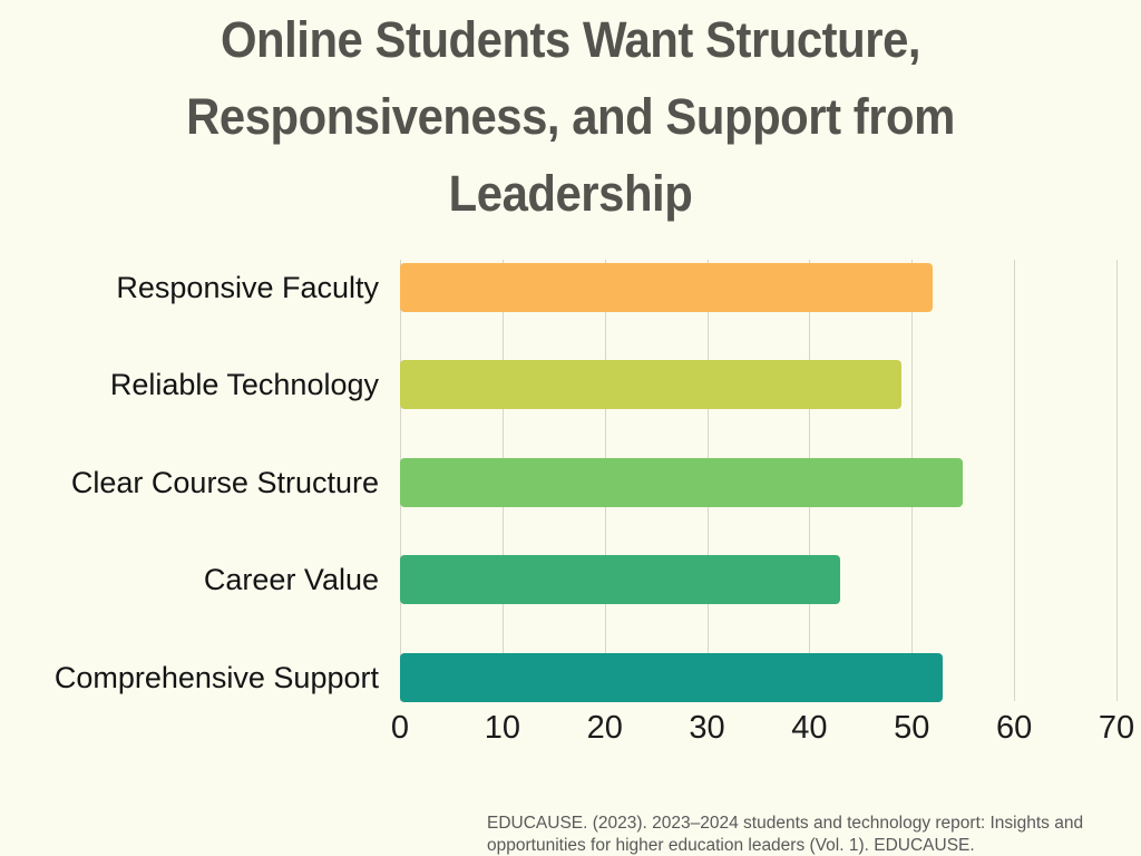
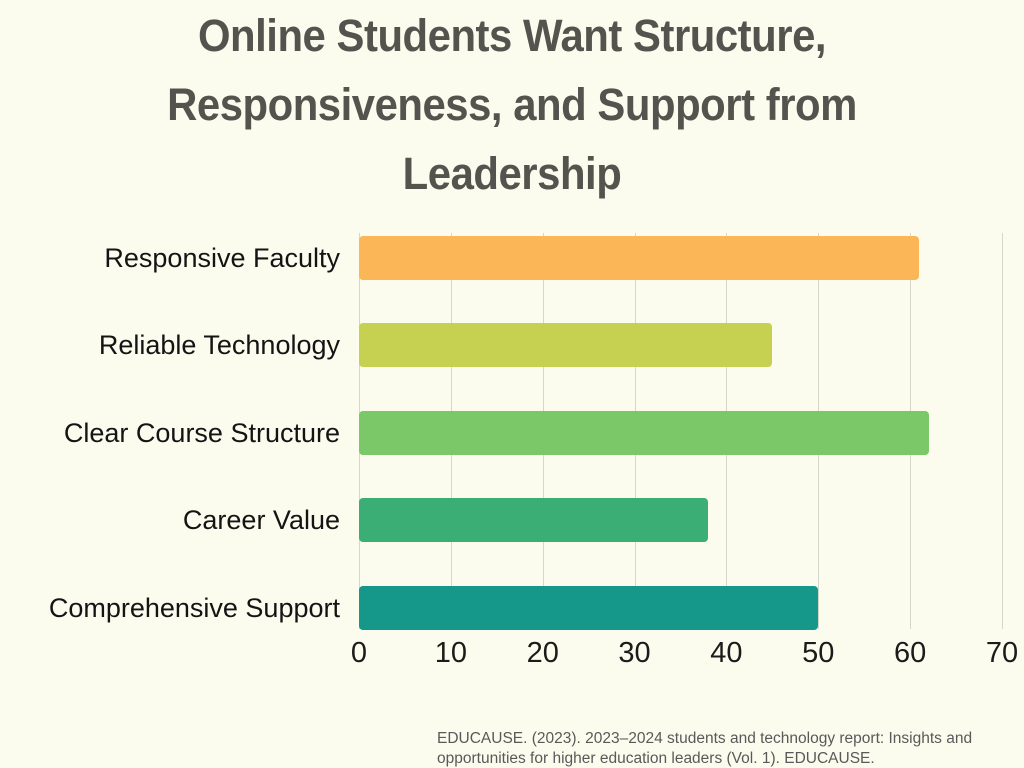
Responsive Faculty: 52 -> 61
Reliable Technology: 49 -> 45
Clear Course Structure: 55 -> 62
Career Value: 43 -> 38
Comprehensive Support: 53 -> 50
